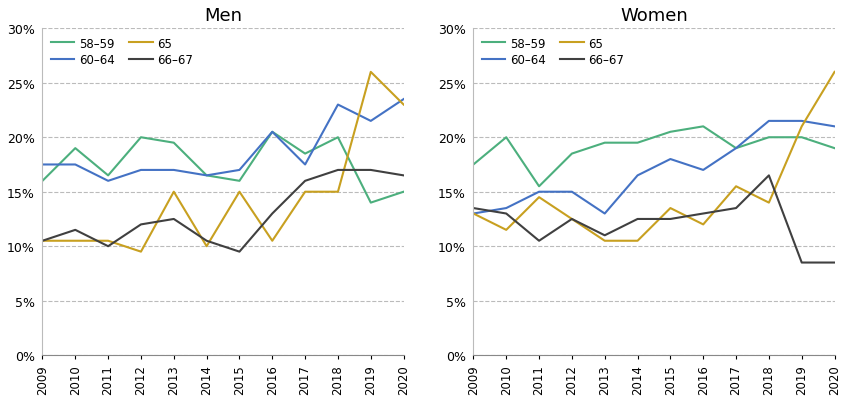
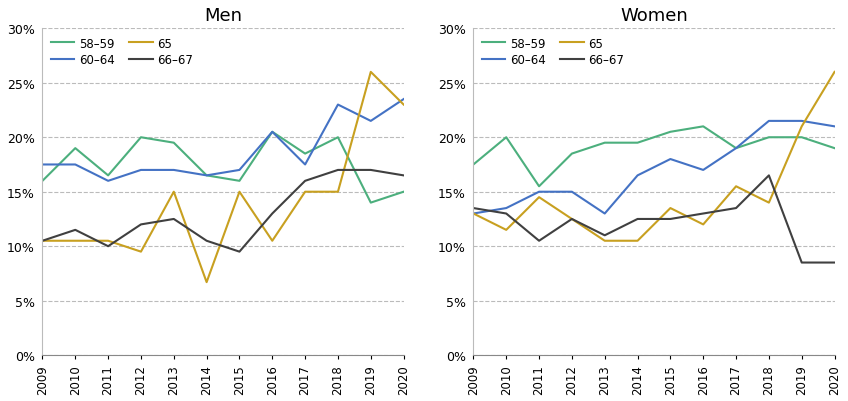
Men/65/2014: 10.0% -> 6.7%
